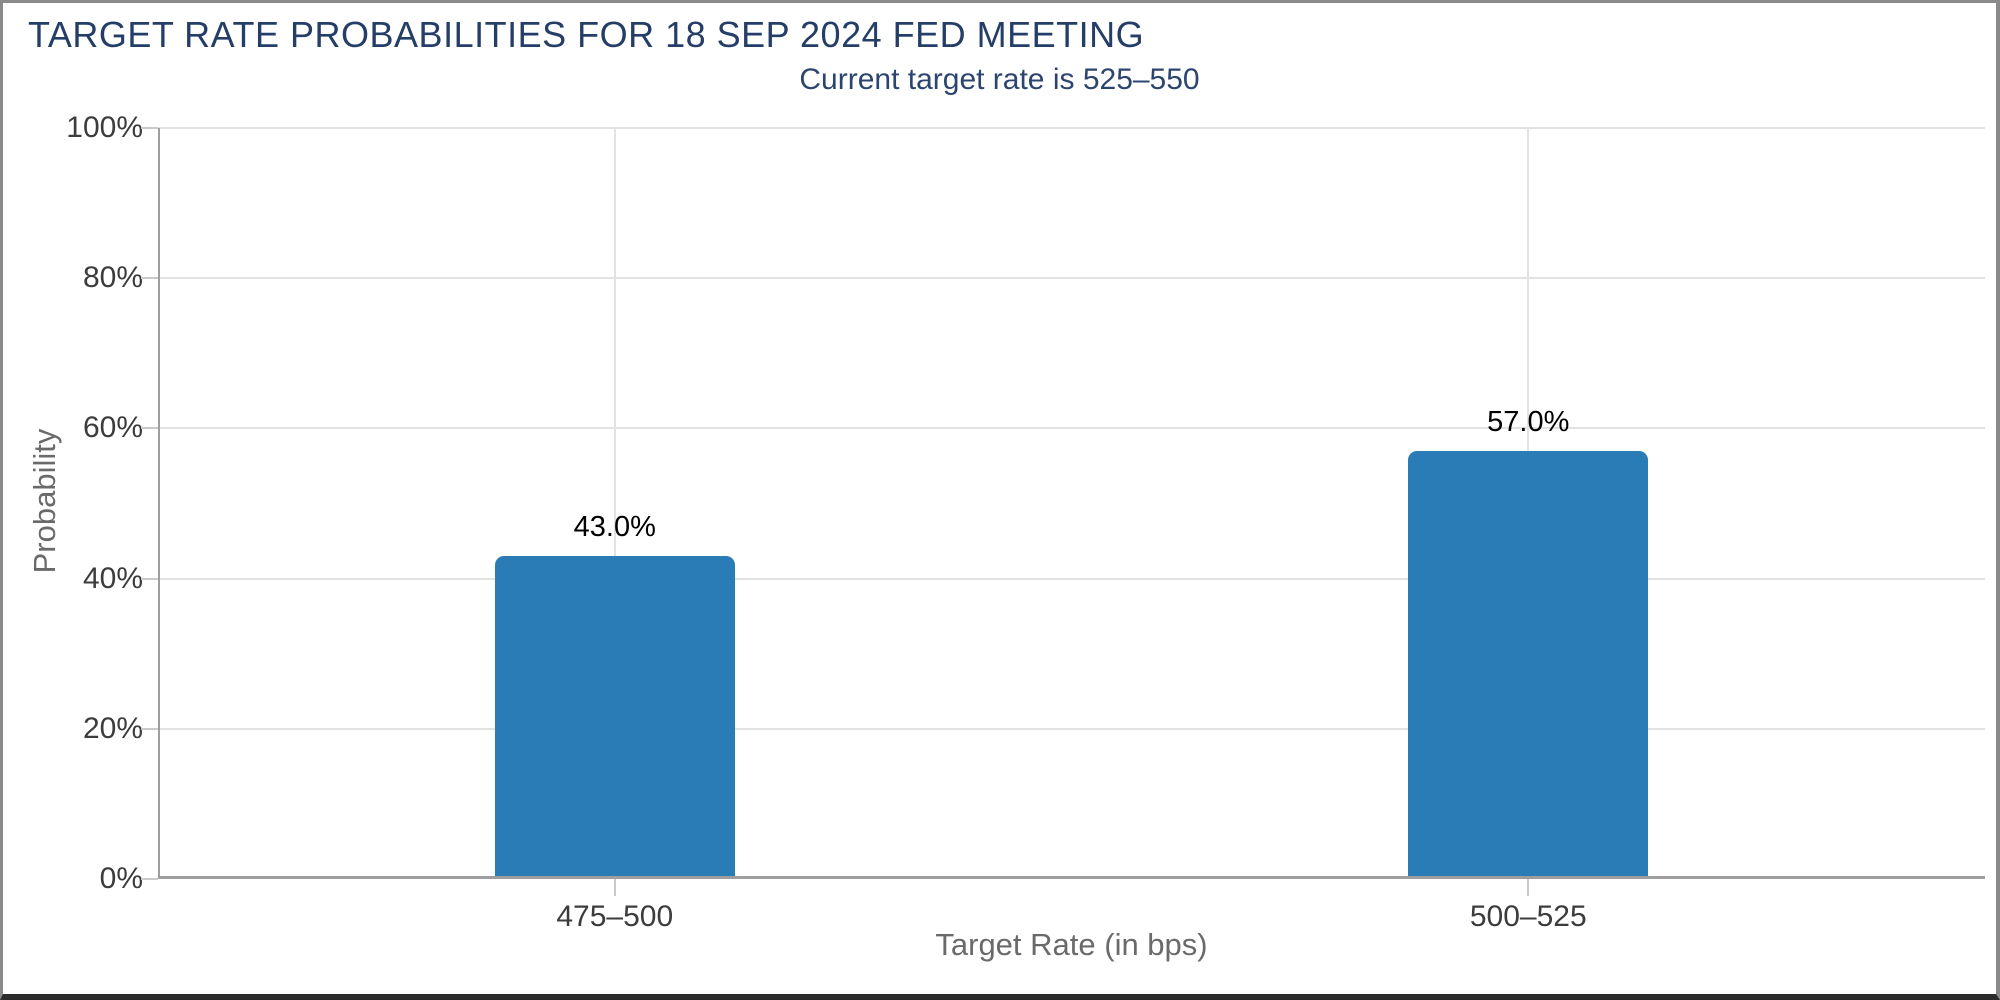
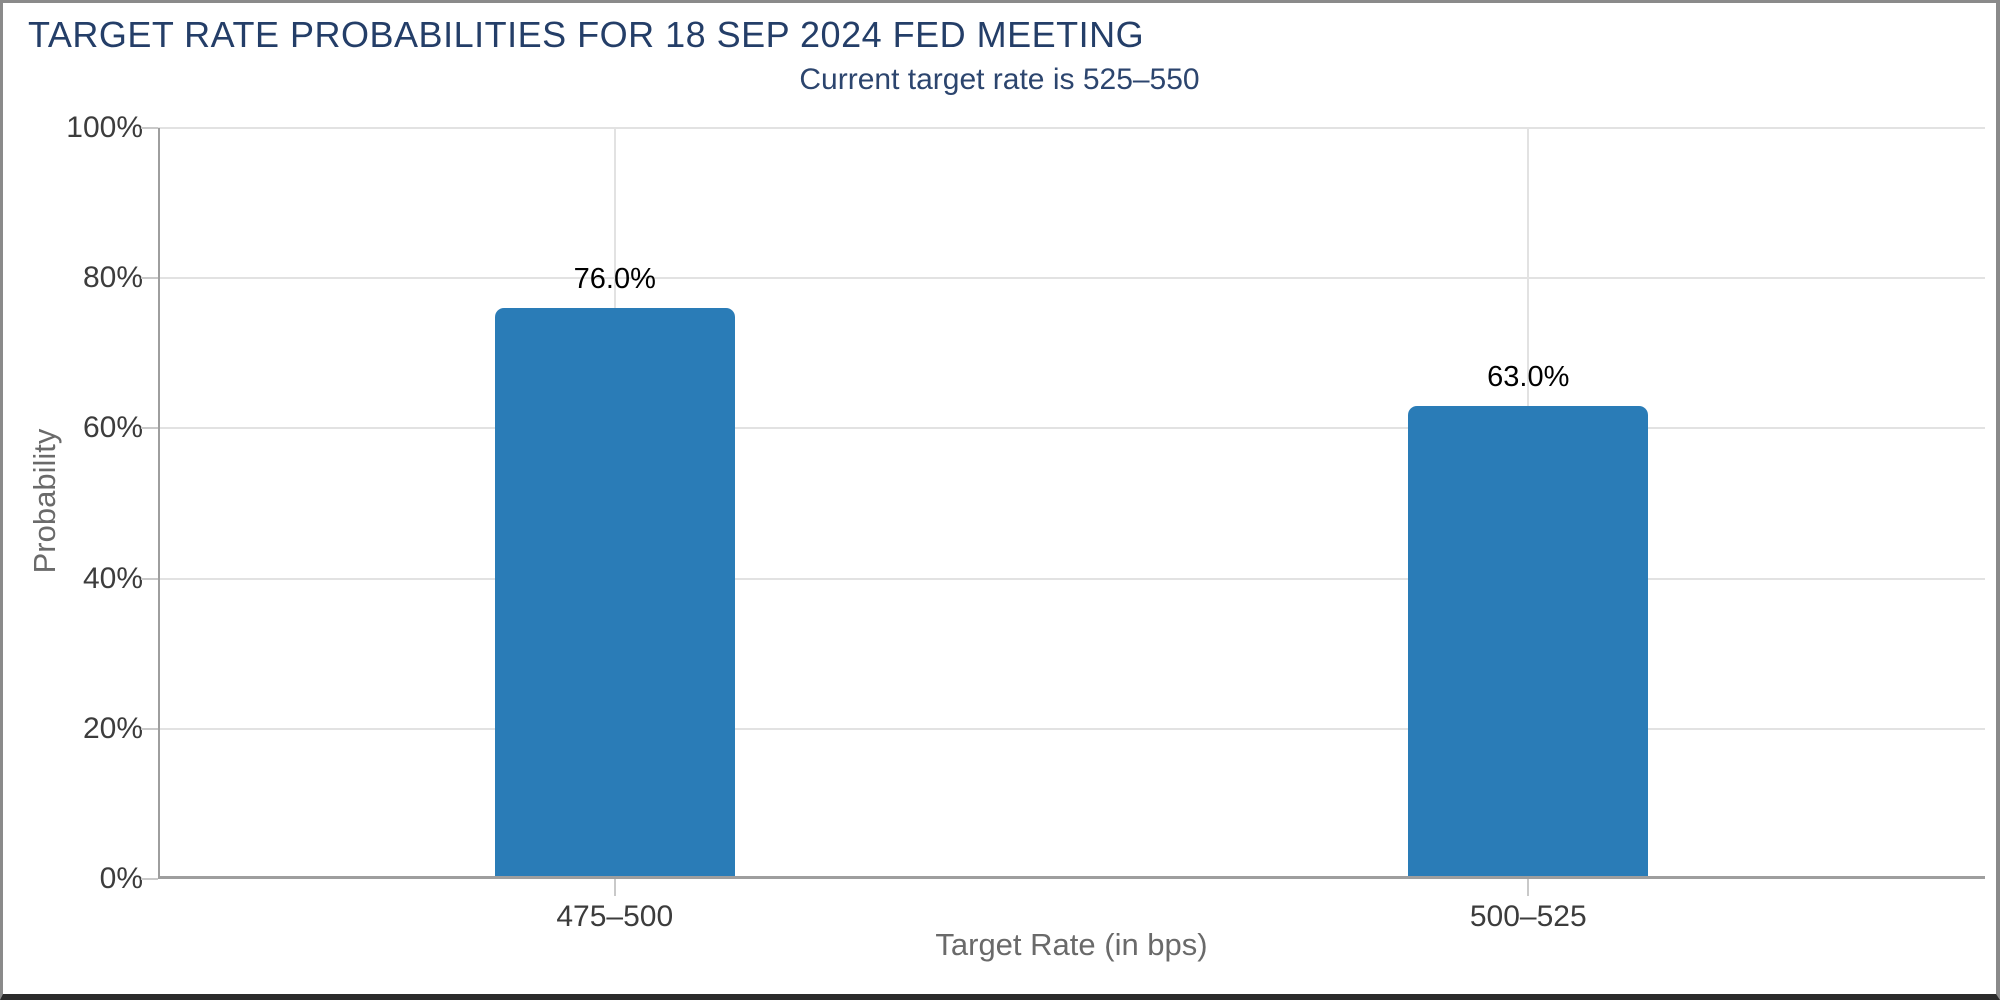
475–500: 43.0% -> 76.0%
500–525: 57.0% -> 63.0%
